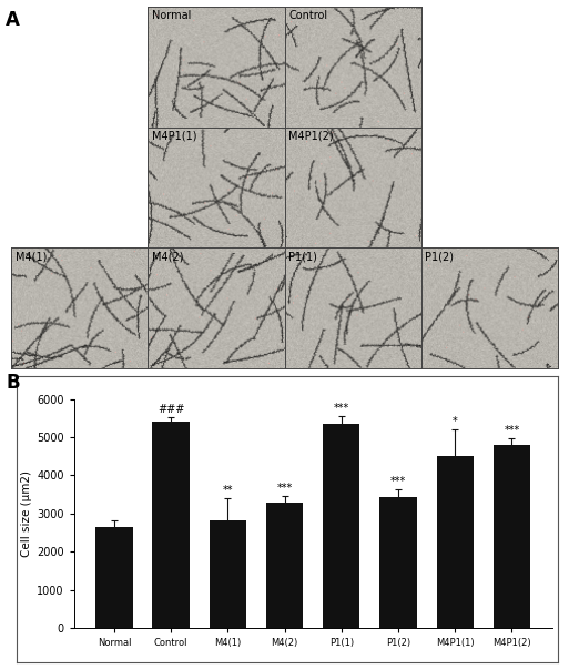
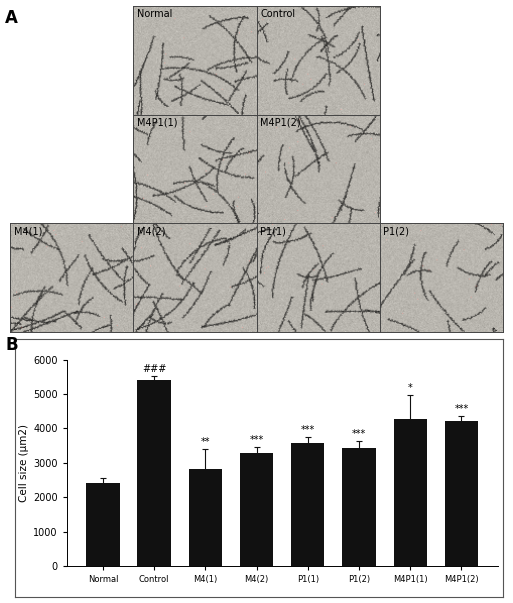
Normal: 2650 -> 2400
P1(1): 5350 -> 3560
M4P1(1): 4500 -> 4280
M4P1(2): 4800 -> 4200
